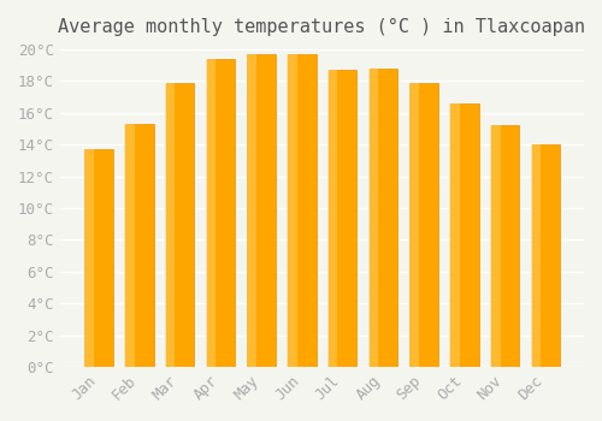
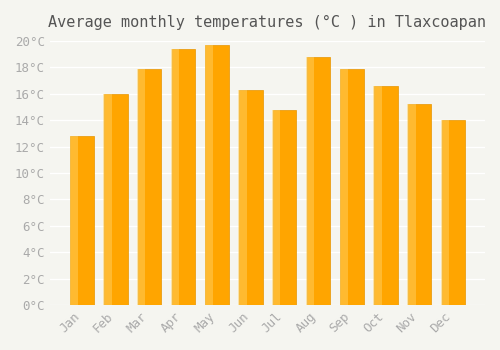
Jan: 13.7°C -> 12.8°C
Feb: 15.3°C -> 16.0°C
Jun: 19.7°C -> 16.3°C
Jul: 18.7°C -> 14.8°C
